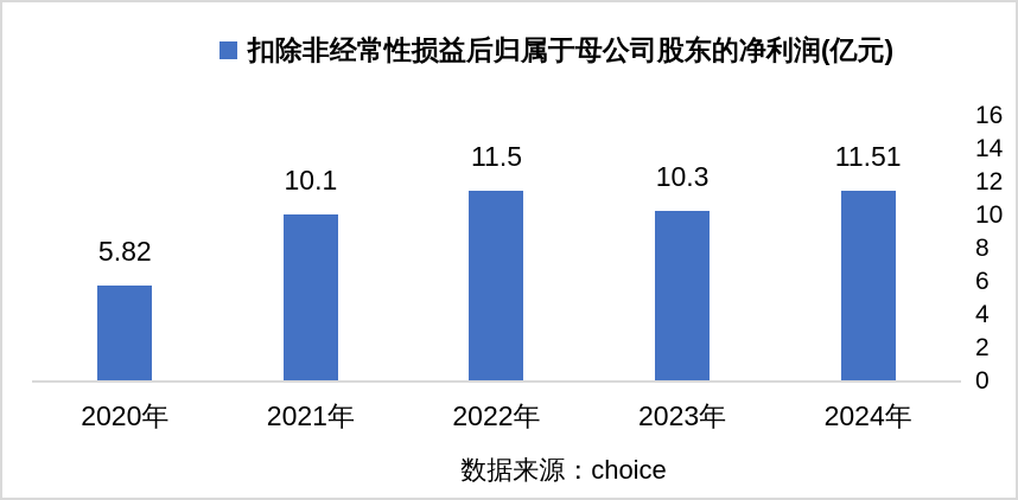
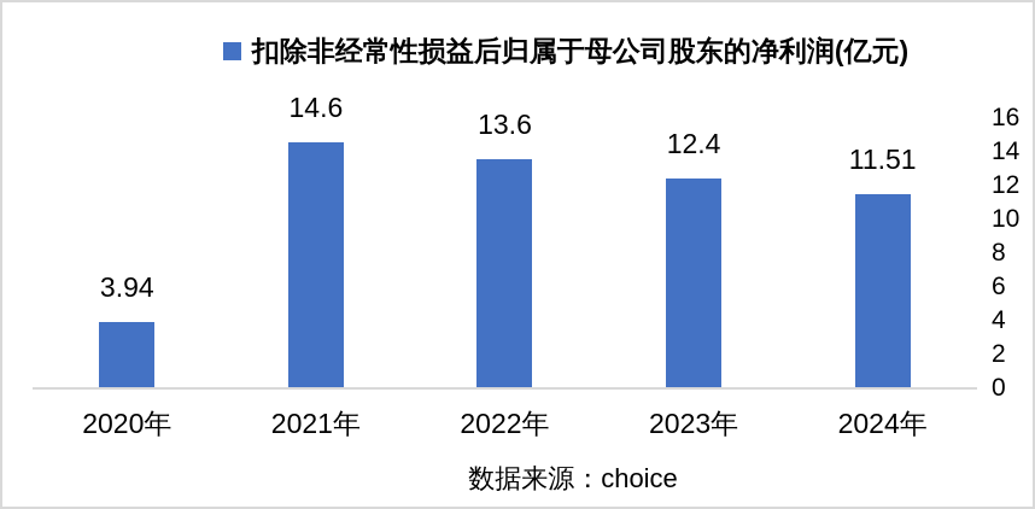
2020年: 5.82 -> 3.94
2021年: 10.1 -> 14.6
2022年: 11.5 -> 13.6
2023年: 10.3 -> 12.4
